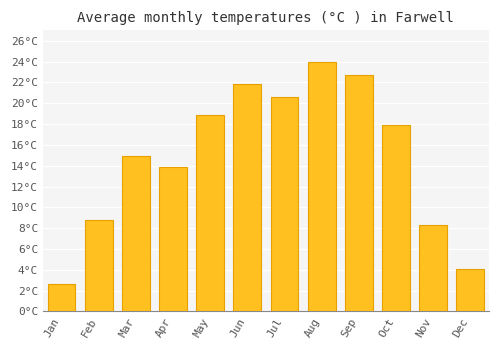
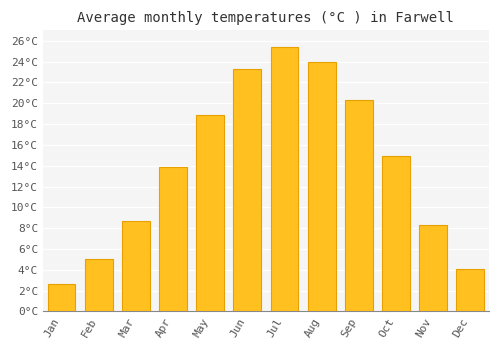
Feb: 8.8°C -> 5.0°C
Mar: 14.9°C -> 8.7°C
Jun: 21.9°C -> 23.3°C
Jul: 20.6°C -> 25.4°C
Sep: 22.7°C -> 20.3°C
Oct: 17.9°C -> 14.9°C
